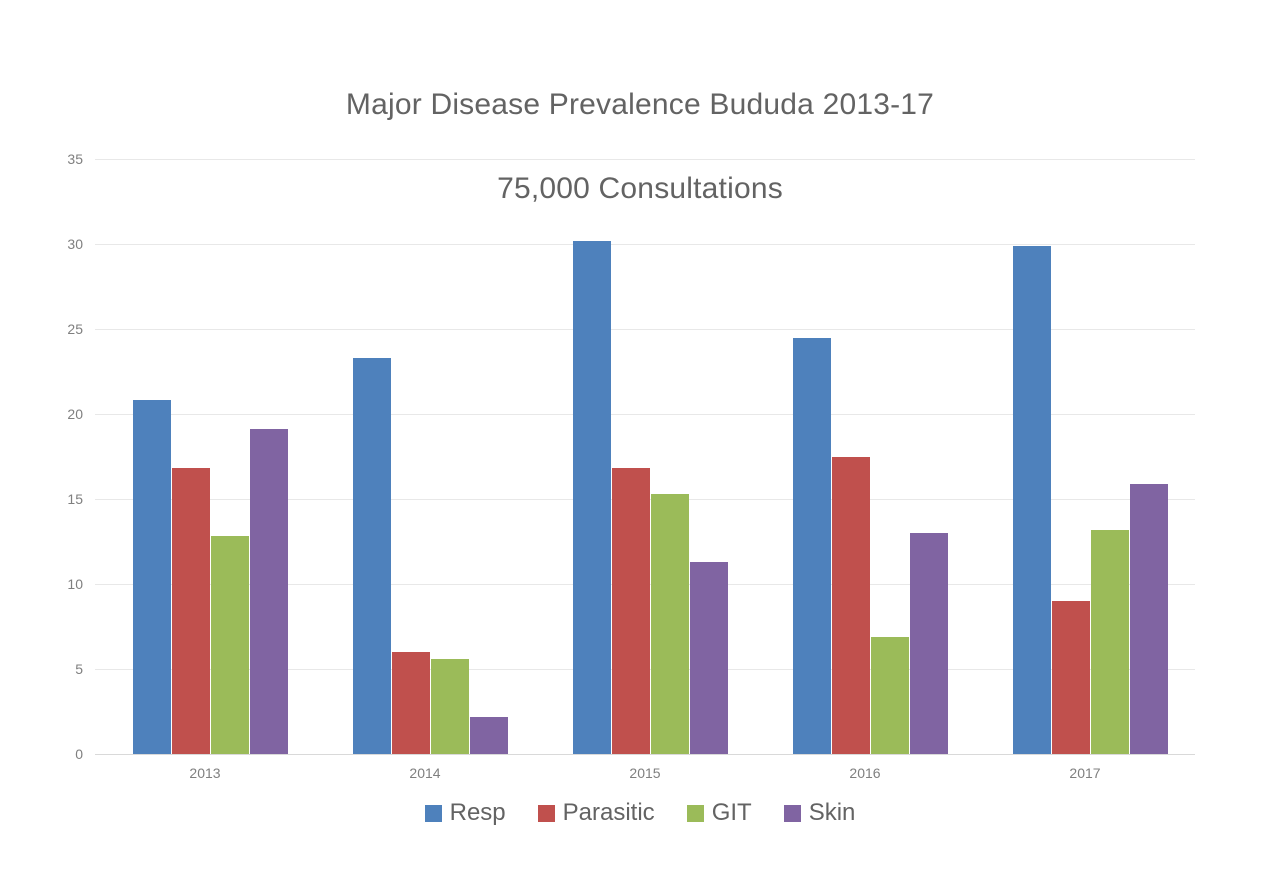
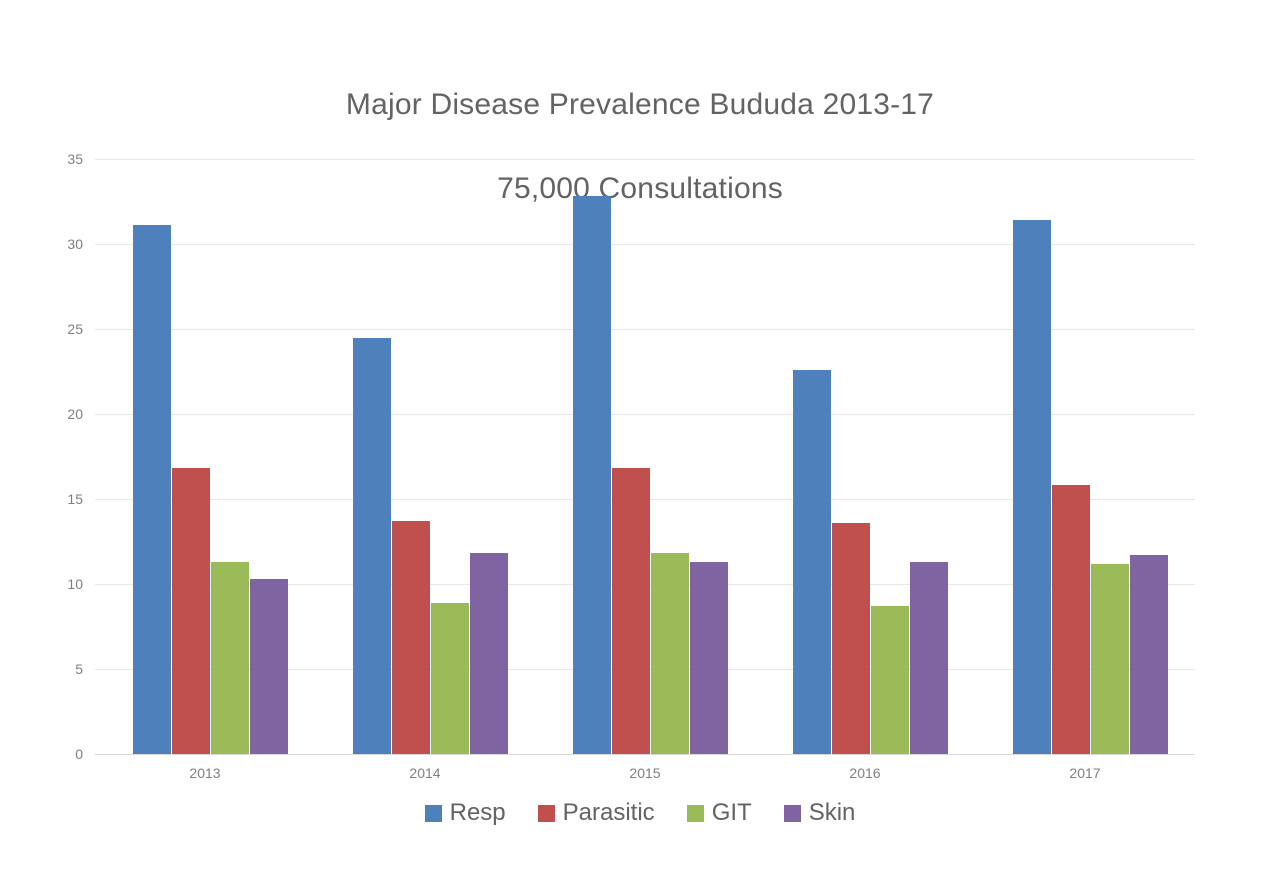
Resp/2013: 20.8 -> 31.1
GIT/2013: 12.8 -> 11.3
Skin/2013: 19.1 -> 10.3
Resp/2014: 23.3 -> 24.5
Parasitic/2014: 6.0 -> 13.7
GIT/2014: 5.6 -> 8.9
Skin/2014: 2.2 -> 11.8
Resp/2015: 30.2 -> 32.8
GIT/2015: 15.3 -> 11.8
Resp/2016: 24.5 -> 22.6
Parasitic/2016: 17.5 -> 13.6
GIT/2016: 6.9 -> 8.7
Skin/2016: 13.0 -> 11.3
Resp/2017: 29.9 -> 31.4
Parasitic/2017: 9.0 -> 15.8
GIT/2017: 13.2 -> 11.2
Skin/2017: 15.9 -> 11.7
